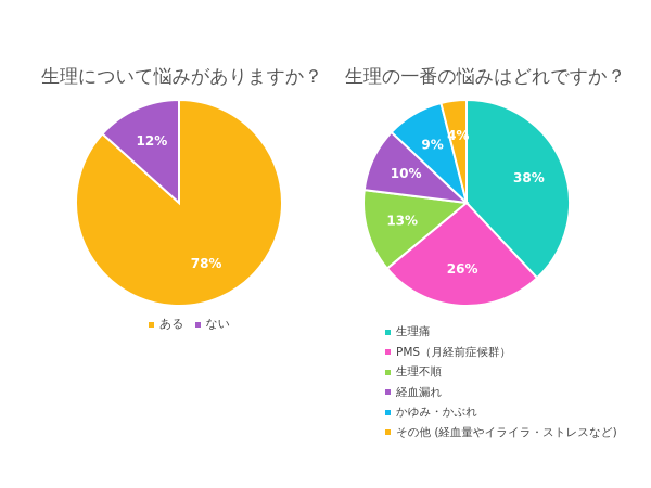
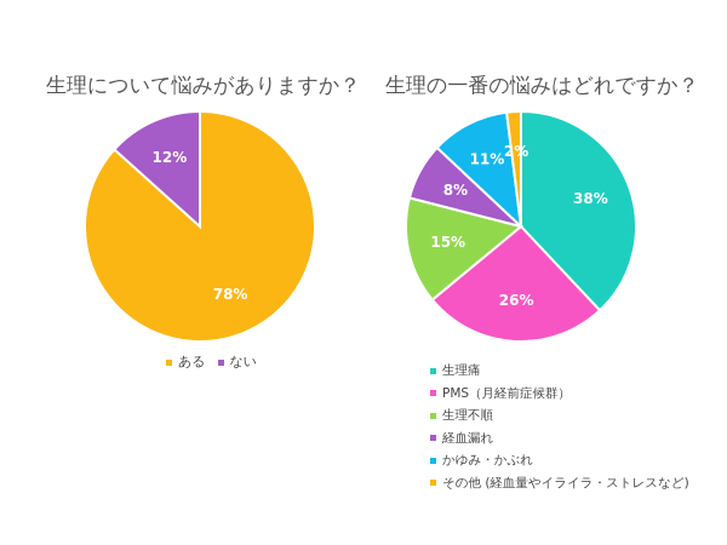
生理の一番の悩みはどれですか？/生理不順: 13% -> 15%
生理の一番の悩みはどれですか？/経血漏れ: 10% -> 8%
生理の一番の悩みはどれですか？/かゆみ・かぶれ: 9% -> 11%
生理の一番の悩みはどれですか？/その他 (経血量やイライラ・ストレスなど): 4% -> 2%
